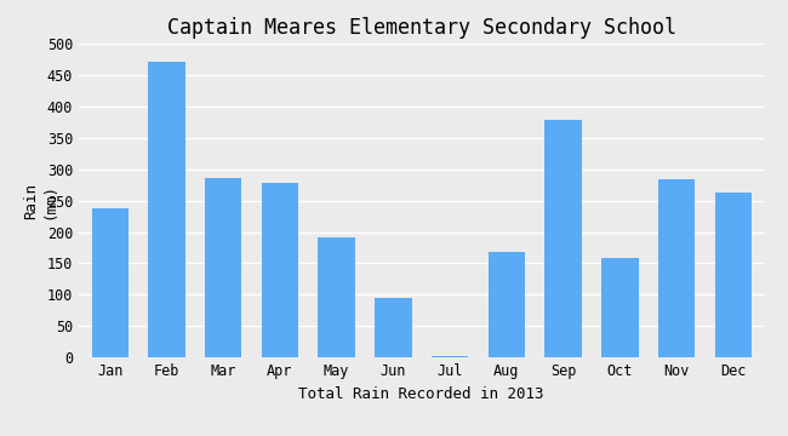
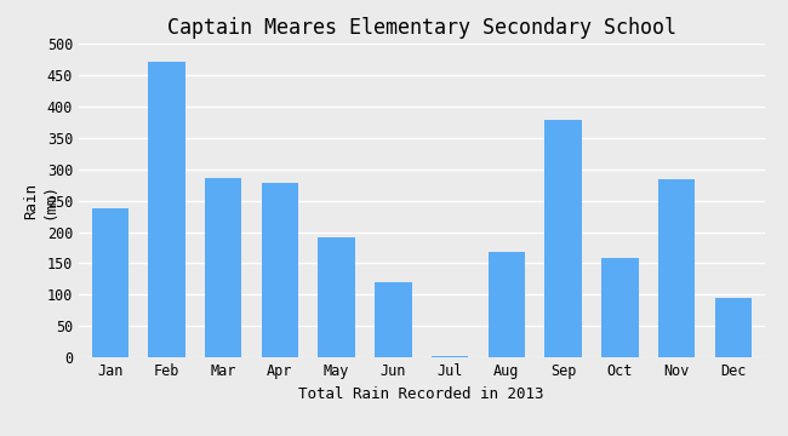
Jun: 95 -> 120
Dec: 263 -> 94
